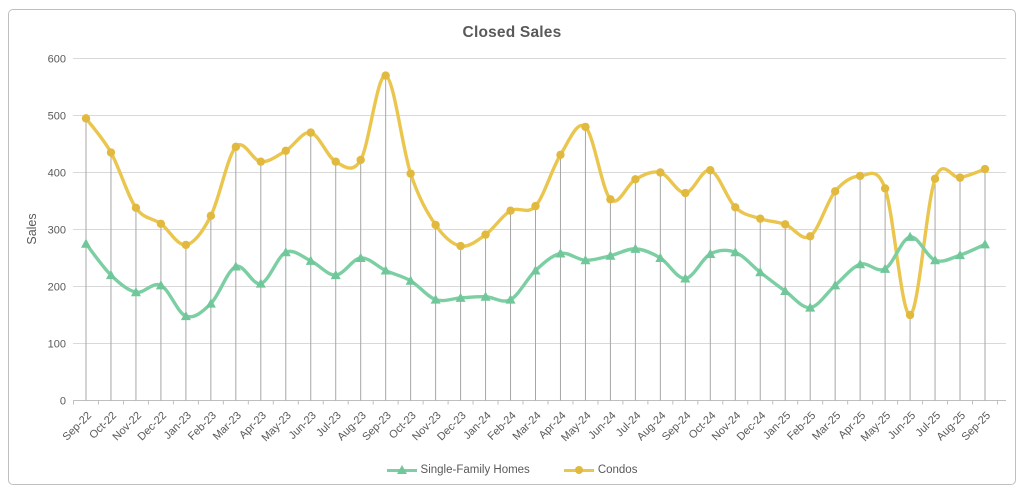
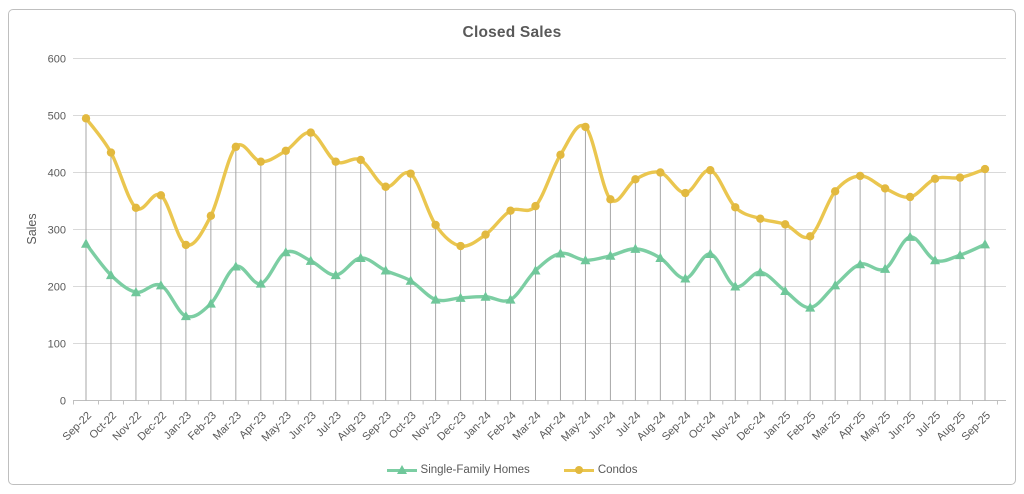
Condos/Dec-22: 310 -> 360
Condos/Sep-23: 570 -> 380
Single-Family Homes/Nov-24: 260 -> 200
Condos/Jun-25: 150 -> 360
